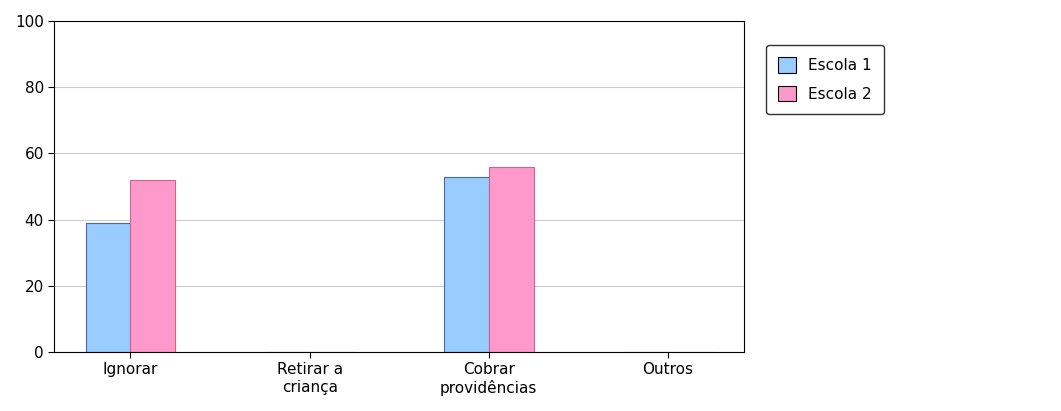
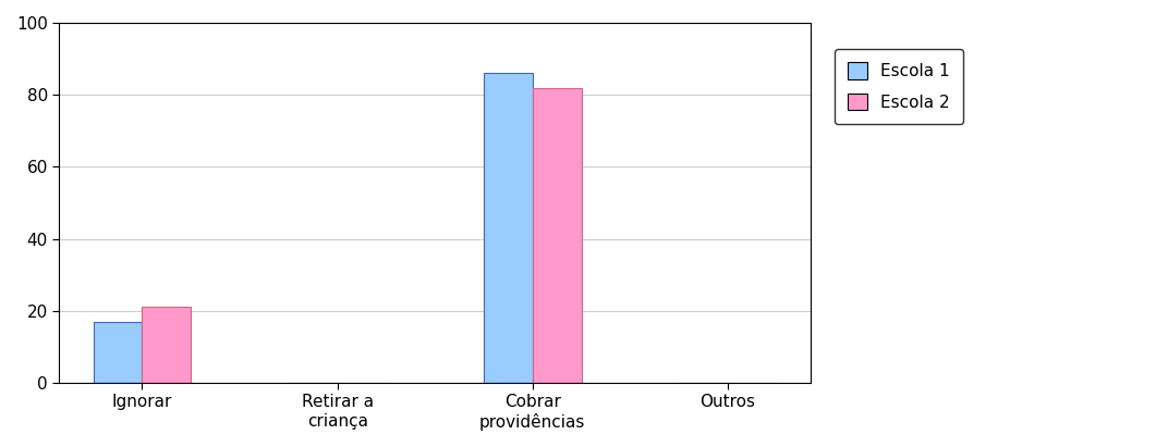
Escola 1/Ignorar: 39 -> 17
Escola 2/Ignorar: 52 -> 21
Escola 1/Cobrar providências: 53 -> 86
Escola 2/Cobrar providências: 56 -> 82
